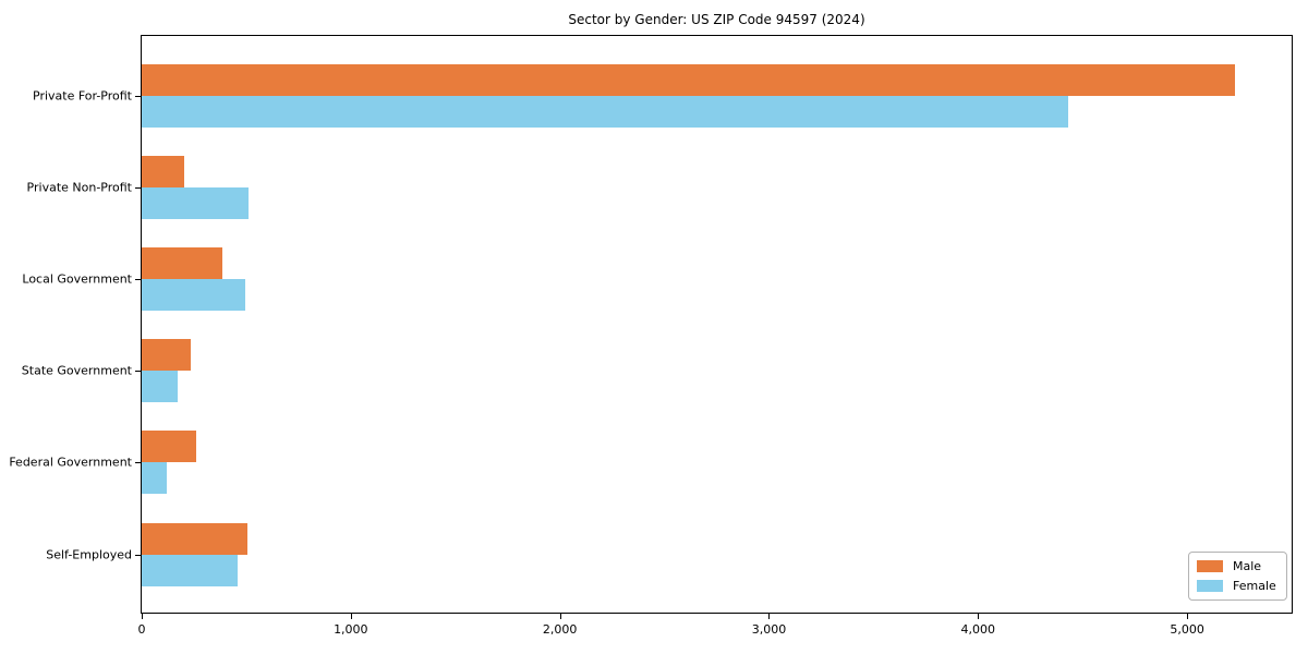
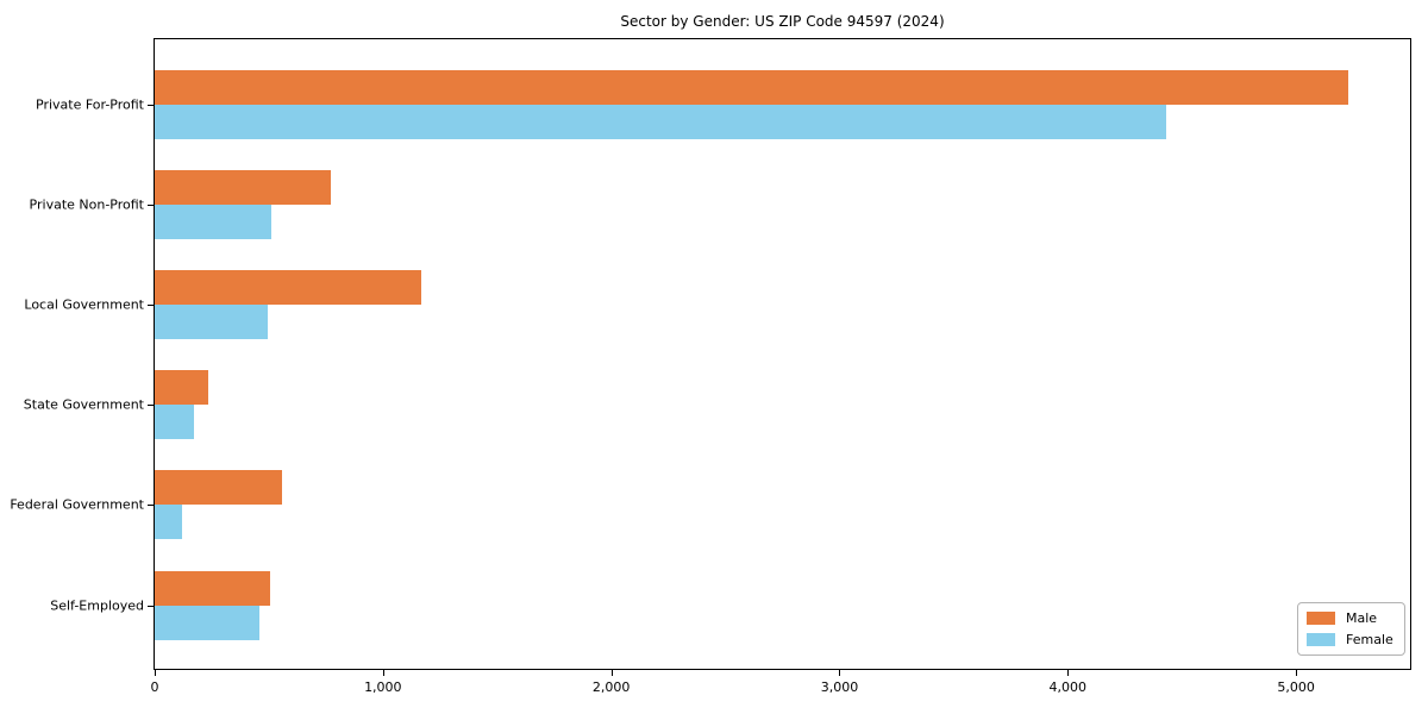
Male/Private Non-Profit: 200 -> 770
Male/Local Government: 380 -> 1170
Male/Federal Government: 260 -> 560
